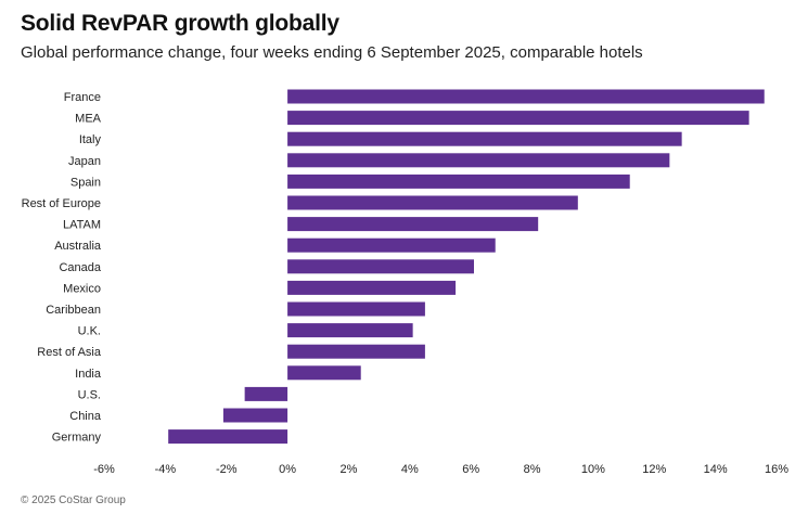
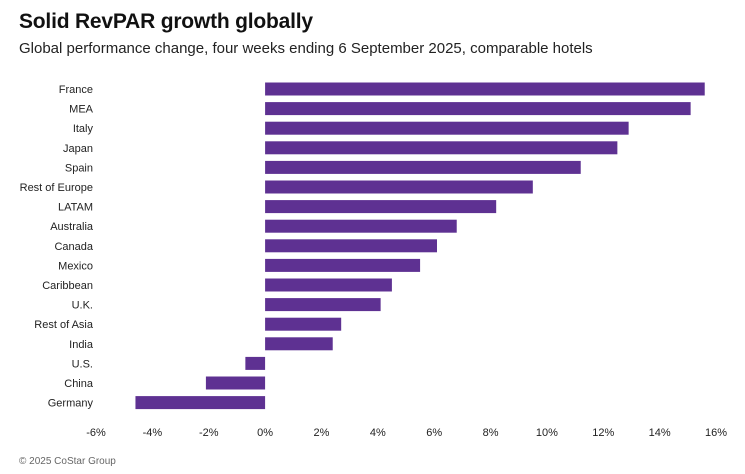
Rest of Asia: 4.5% -> 2.7%
U.S.: -1.4% -> -0.7%
Germany: -3.9% -> -4.6%
